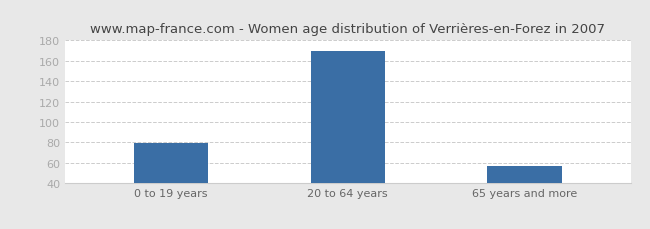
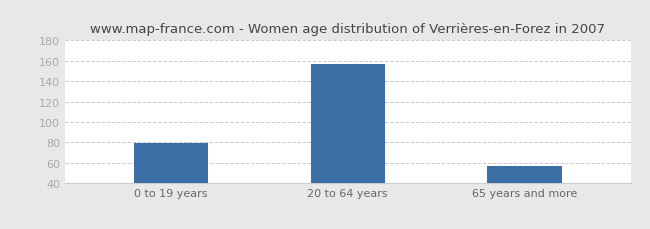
20 to 64 years: 170 -> 157
